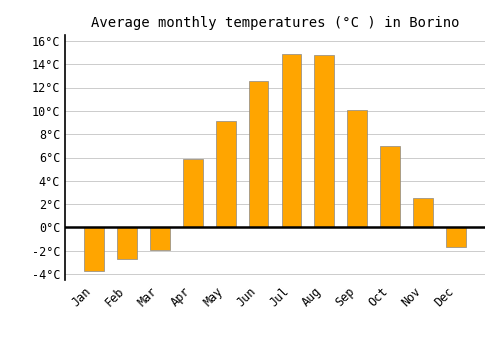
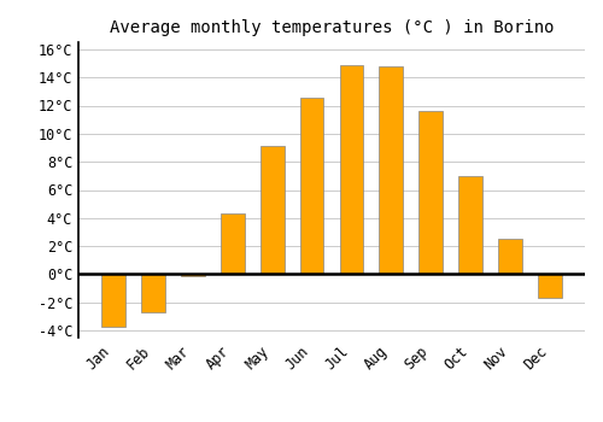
Mar: -1.9°C -> -0.1°C
Apr: 5.9°C -> 4.3°C
Sep: 10.1°C -> 11.6°C
